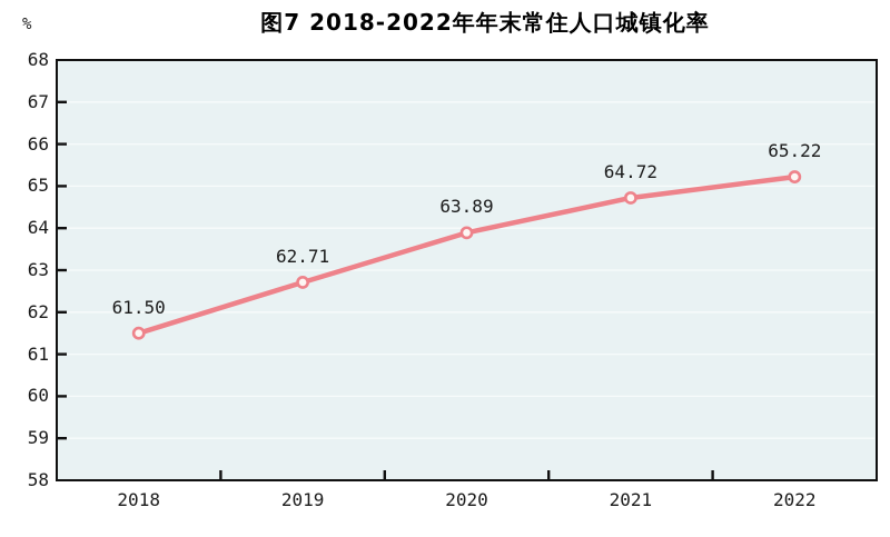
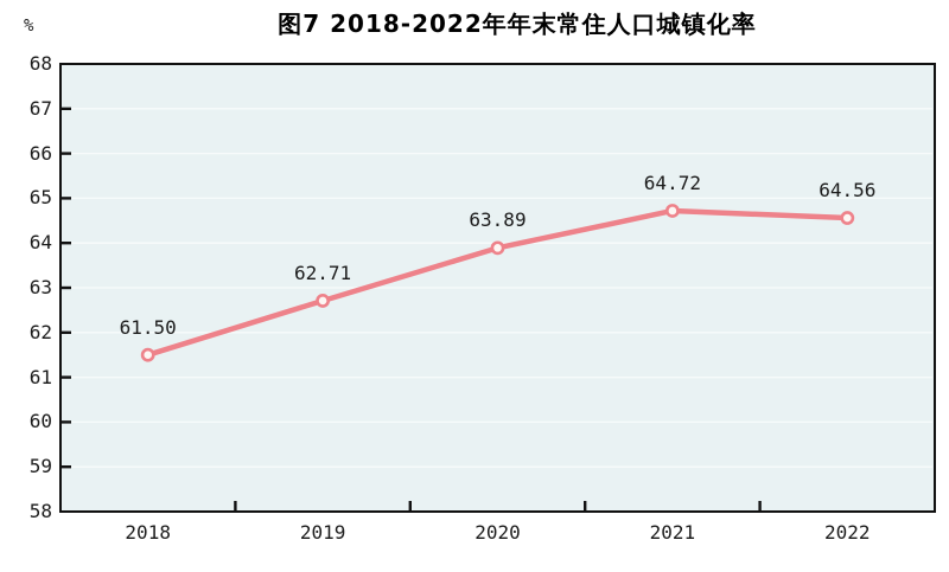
2022: 65.22 -> 64.56
